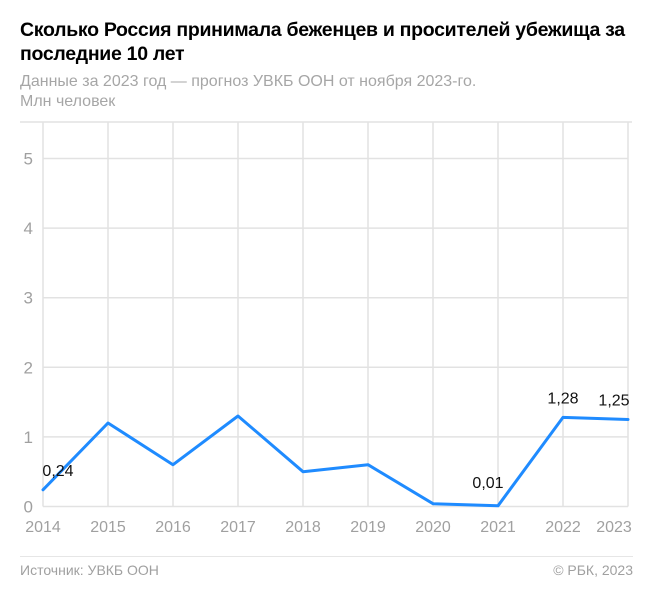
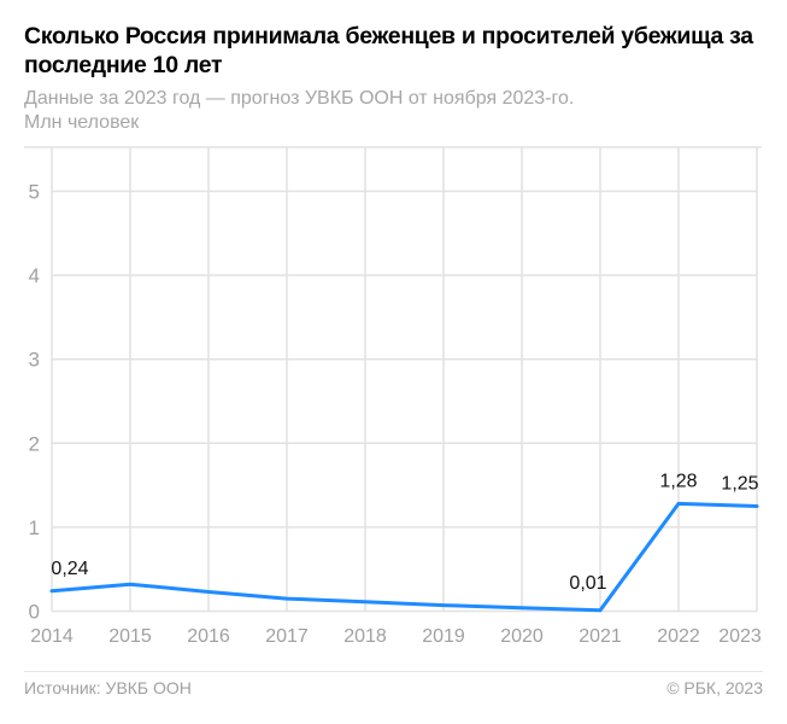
2015: 1.2 -> 0.3
2016: 0.6 -> 0.2
2017: 1.3 -> 0.1
2018: 0.5 -> 0.1
2019: 0.6 -> 0.1
